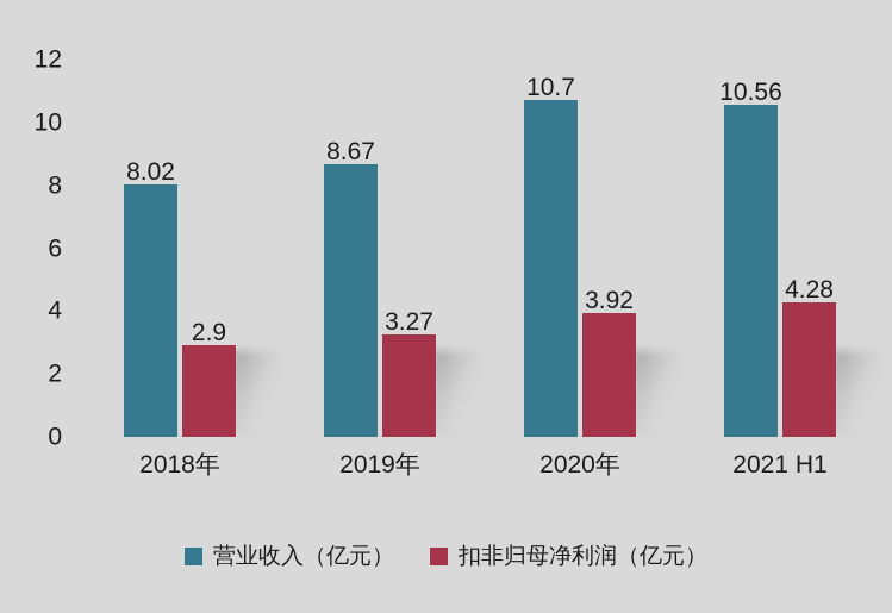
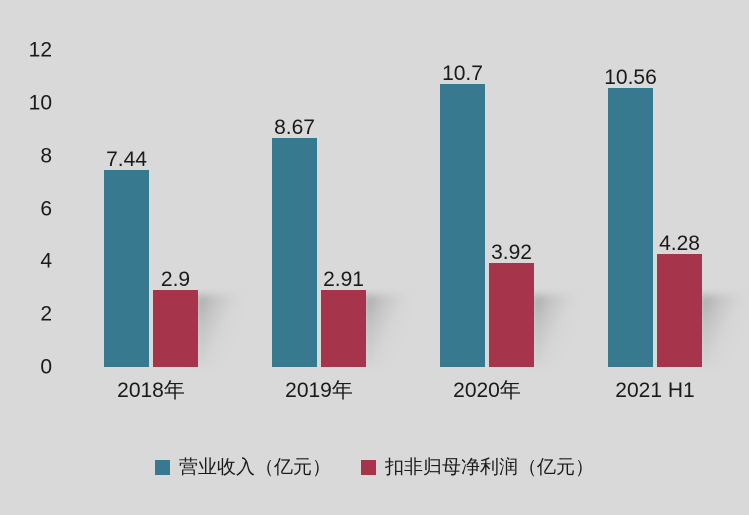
营业收入（亿元）/2018年: 8.02 -> 7.44
扣非归母净利润（亿元）/2019年: 3.27 -> 2.91
